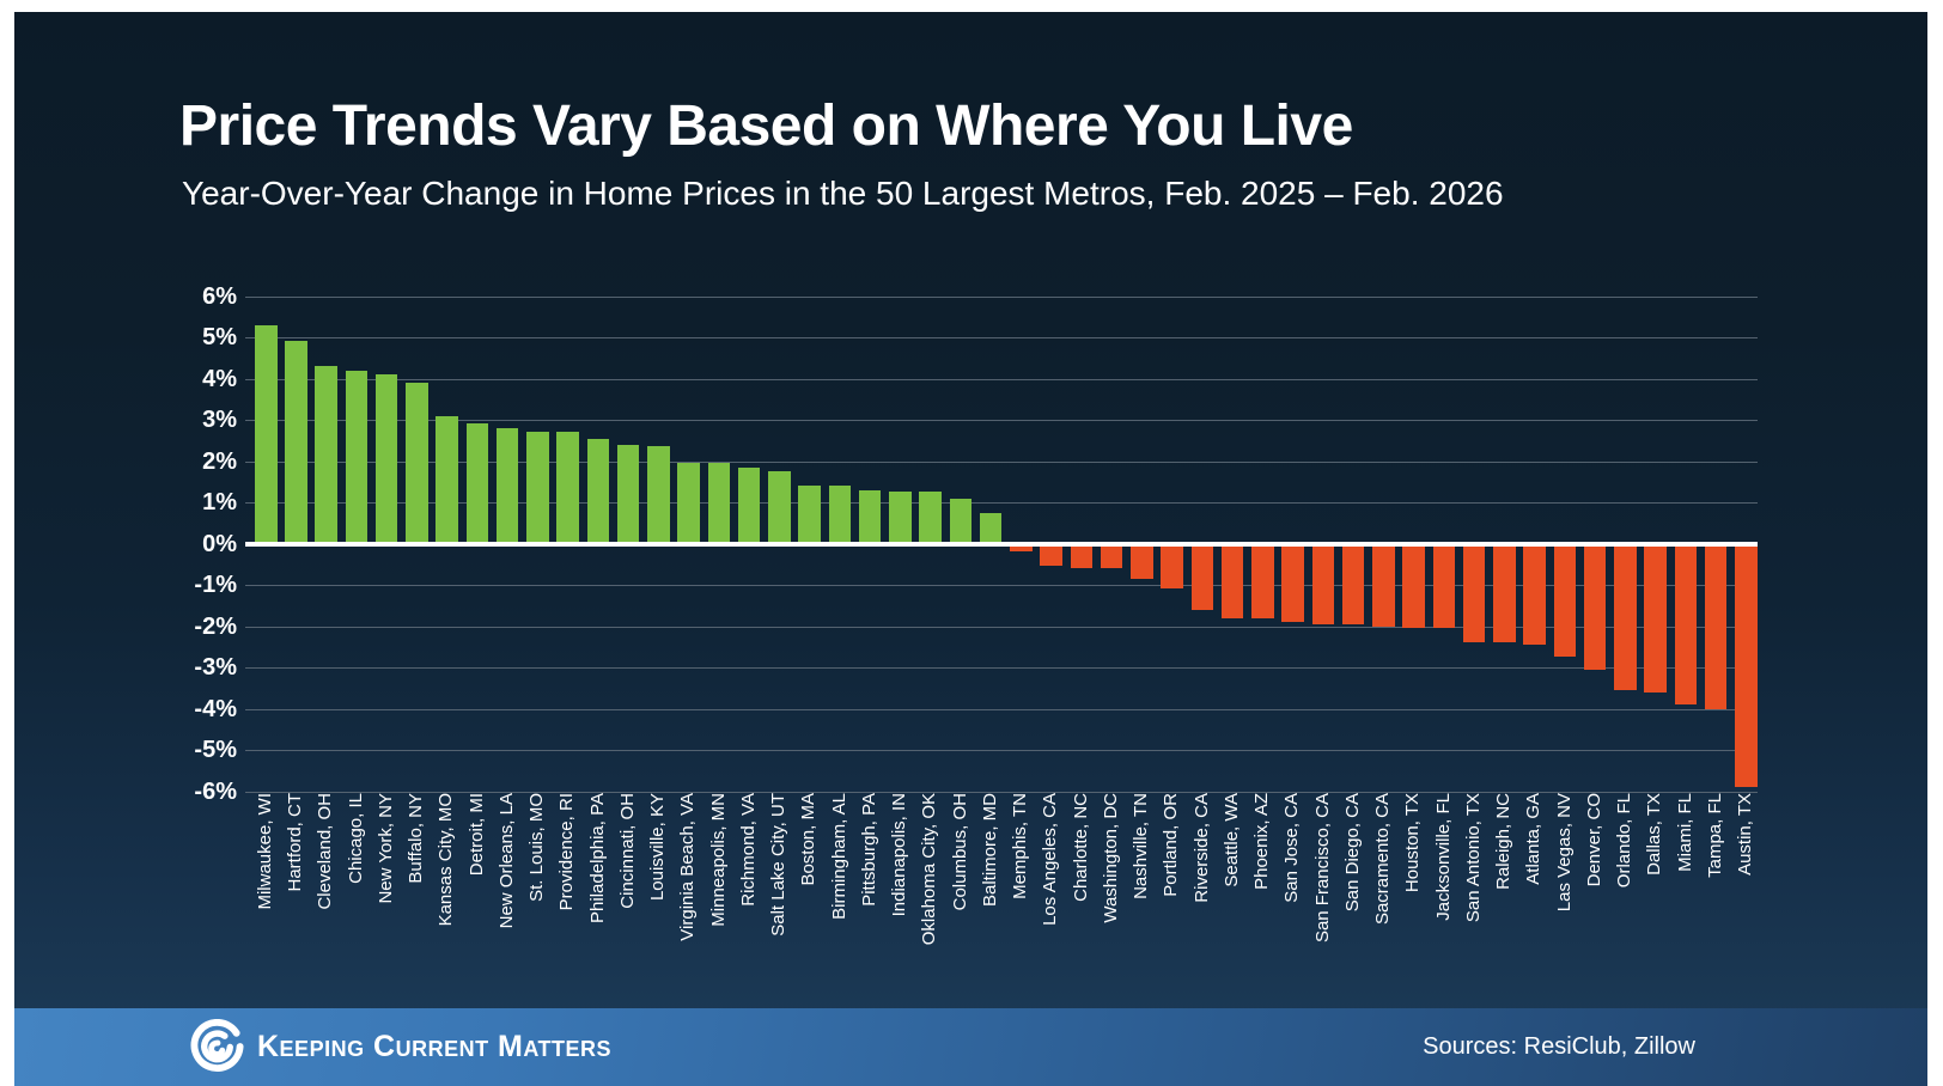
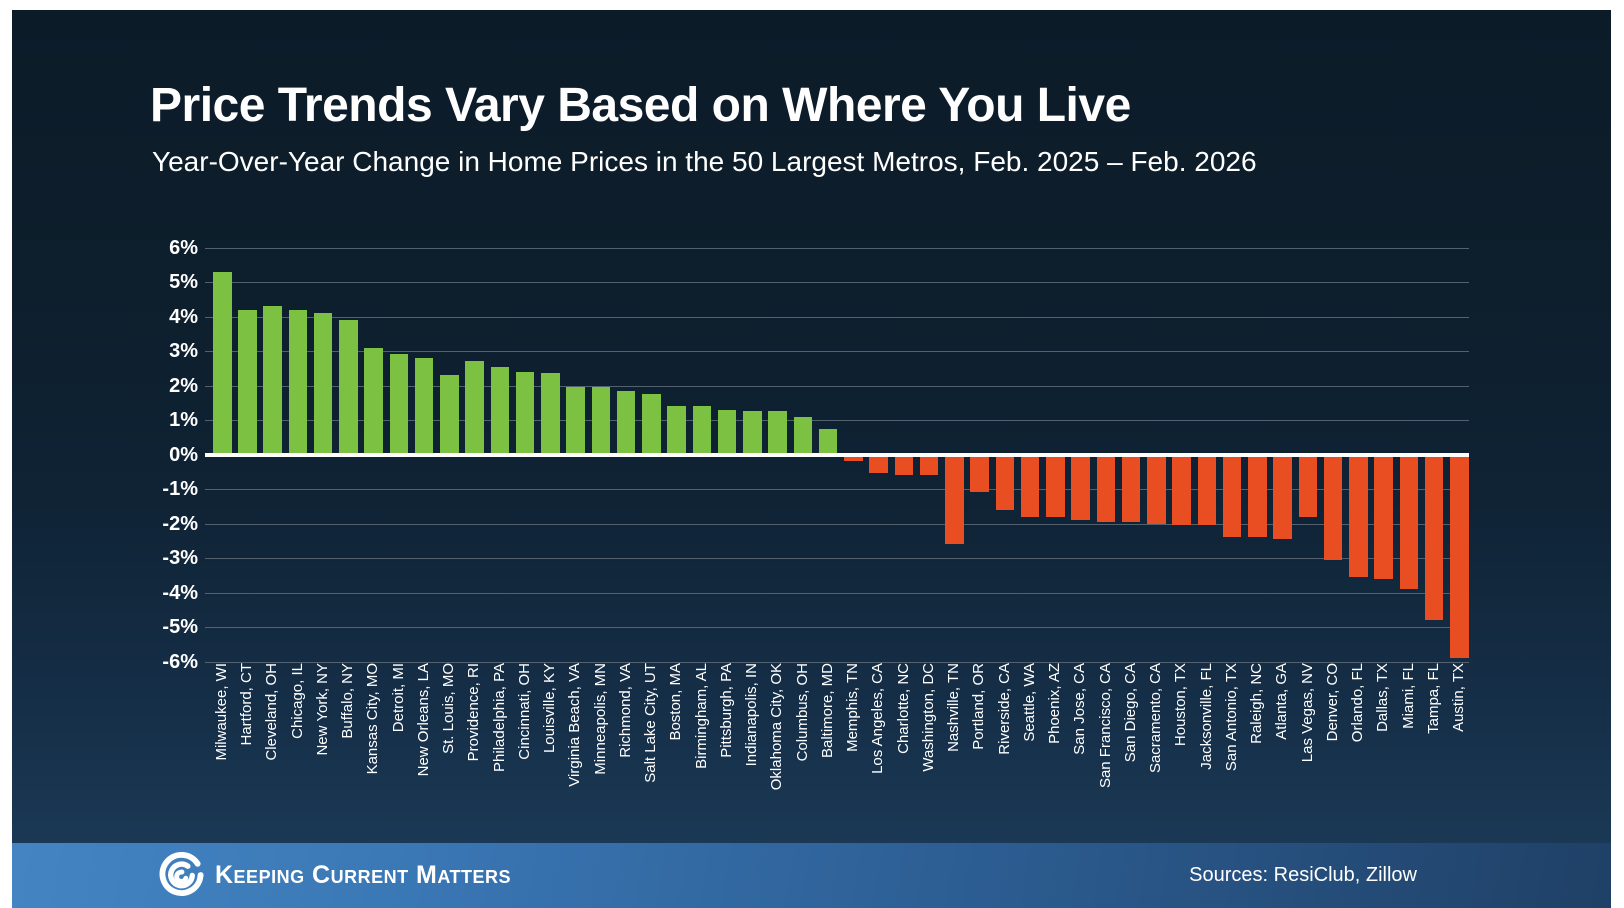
Hartford, CT: 4.9% -> 4.2%
St. Louis, MO: 2.7% -> 2.3%
Nashville, TN: -0.8% -> -2.6%
Las Vegas, NV: -2.8% -> -1.8%
Tampa, FL: -4.0% -> -4.8%
